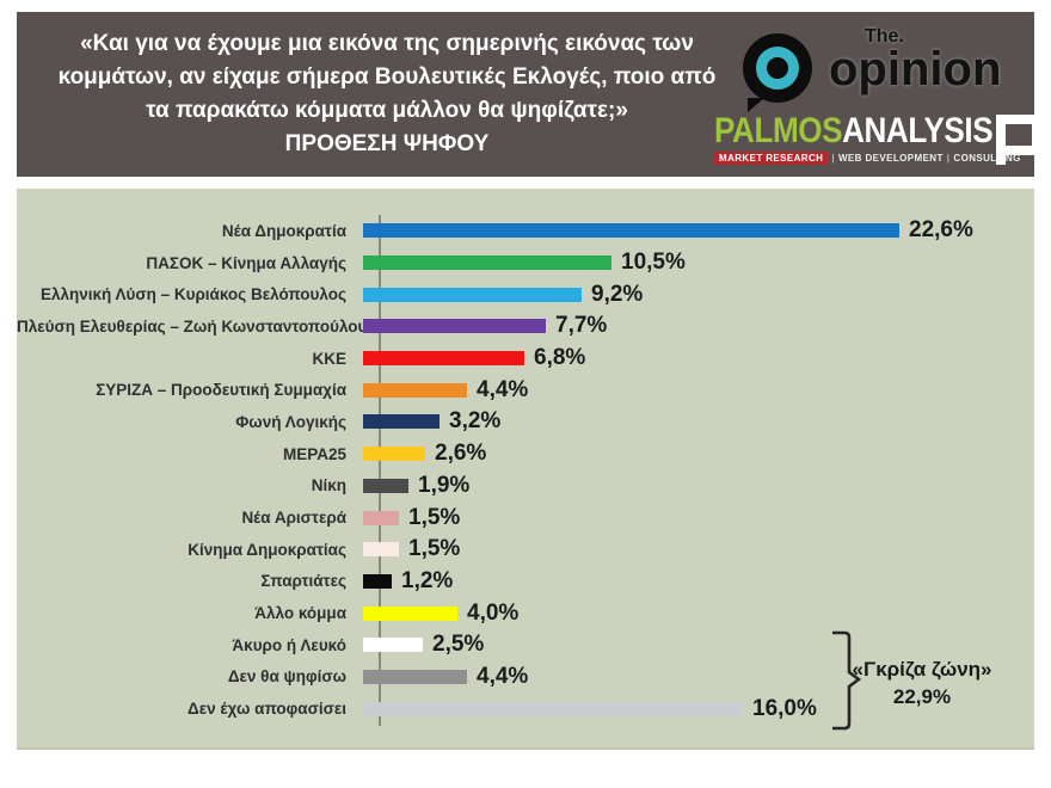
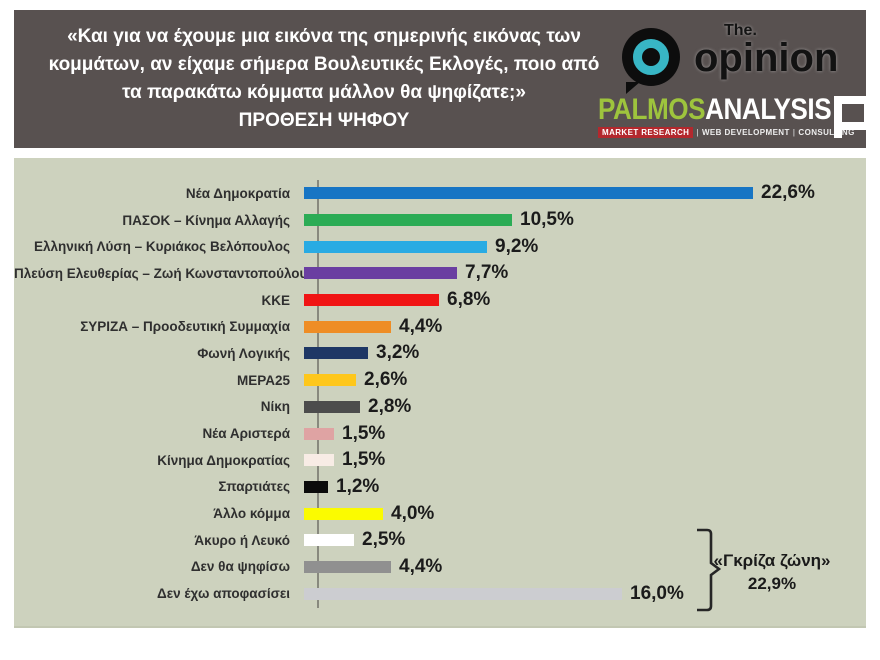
Νίκη: 1,9% -> 2,8%
